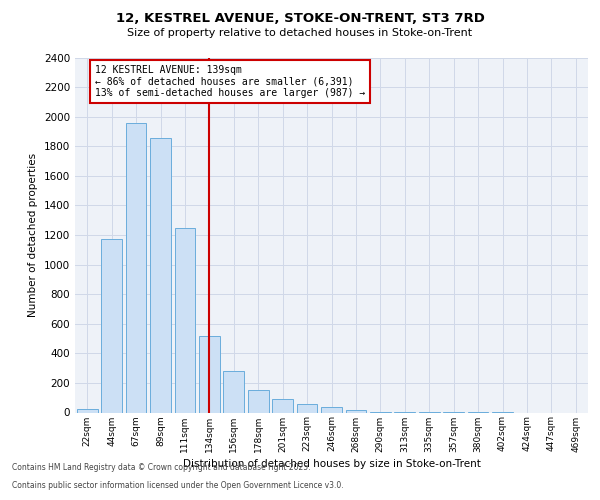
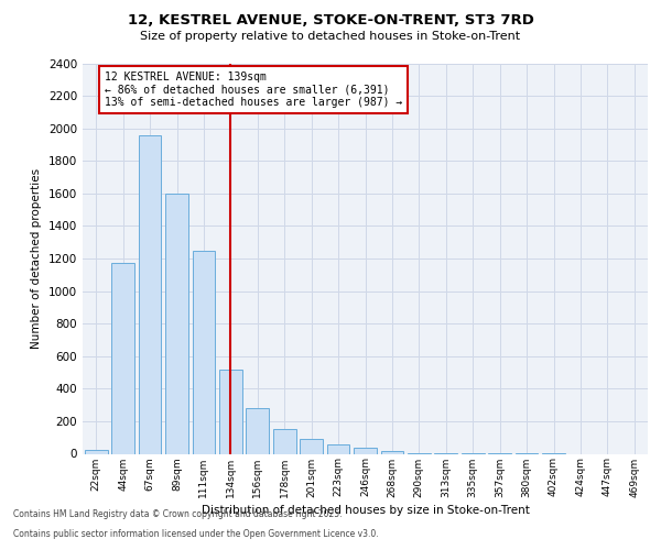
89sqm: 1860 -> 1600
